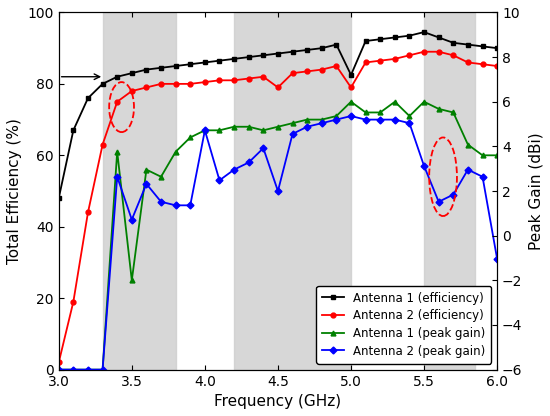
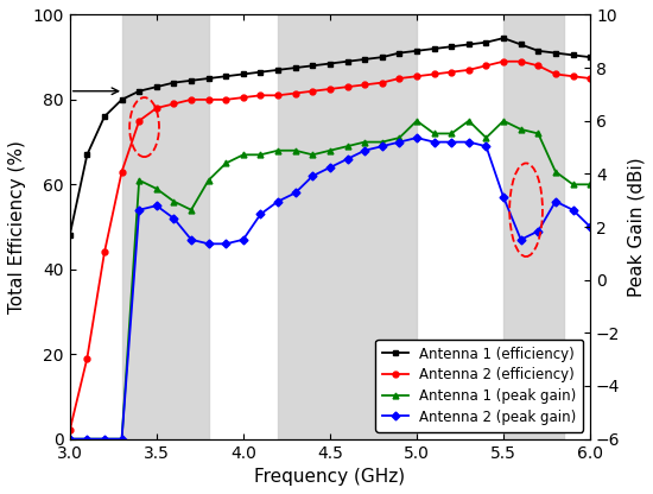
Antenna 1 (peak gain)/3.5: 25 -> 59
Antenna 2 (peak gain)/3.5: 42 -> 55
Antenna 2 (peak gain)/4.0: 67 -> 47
Antenna 2 (efficiency)/4.5: 79.0 -> 82.5
Antenna 2 (peak gain)/4.5: 50 -> 64
Antenna 1 (efficiency)/5.0: 82.5 -> 91.5
Antenna 2 (efficiency)/5.0: 79.0 -> 85.5
Antenna 2 (peak gain)/6.0: 31 -> 50
